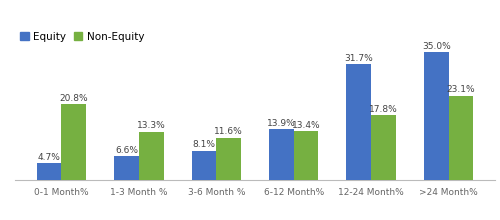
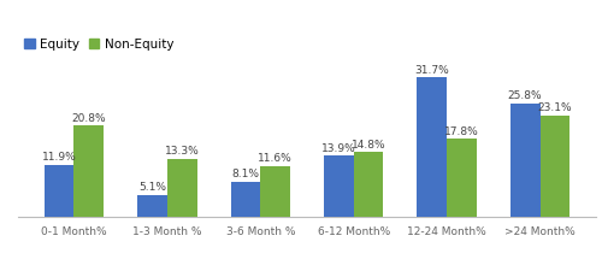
Equity/0-1 Month%: 4.7% -> 11.9%
Equity/1-3 Month %: 6.6% -> 5.1%
Non-Equity/6-12 Month%: 13.4% -> 14.8%
Equity/>24 Month%: 35.0% -> 25.8%
